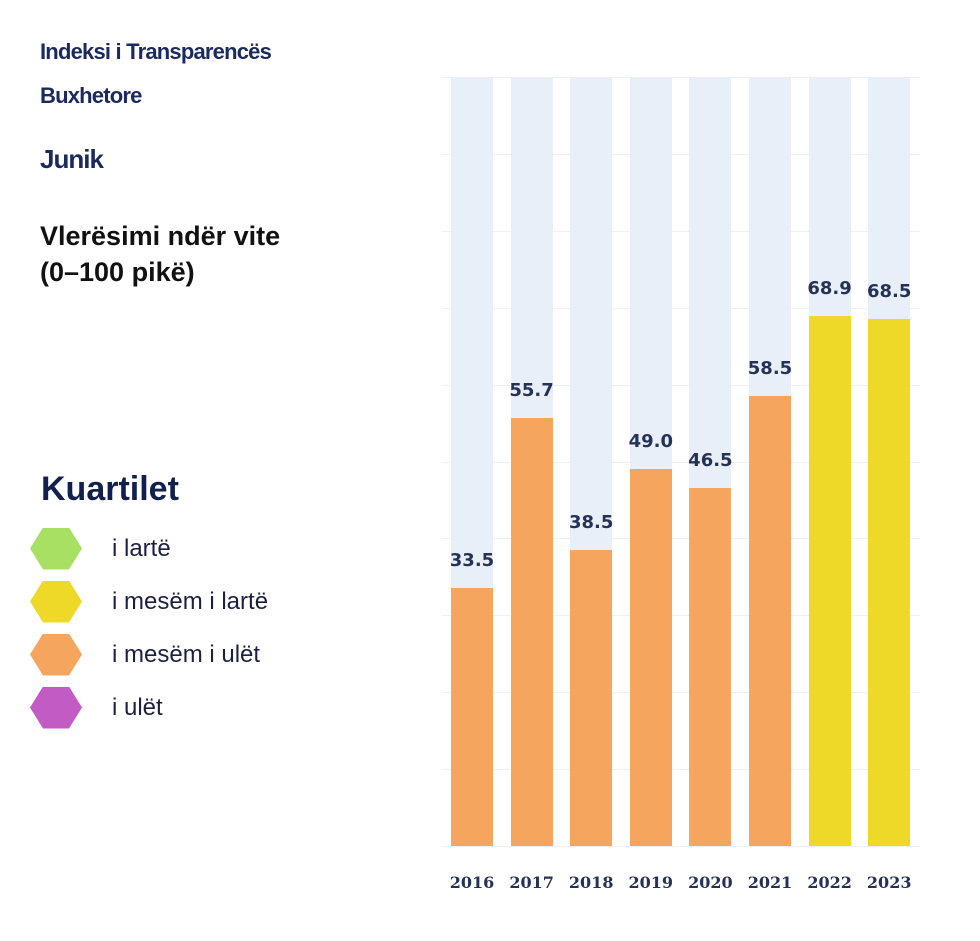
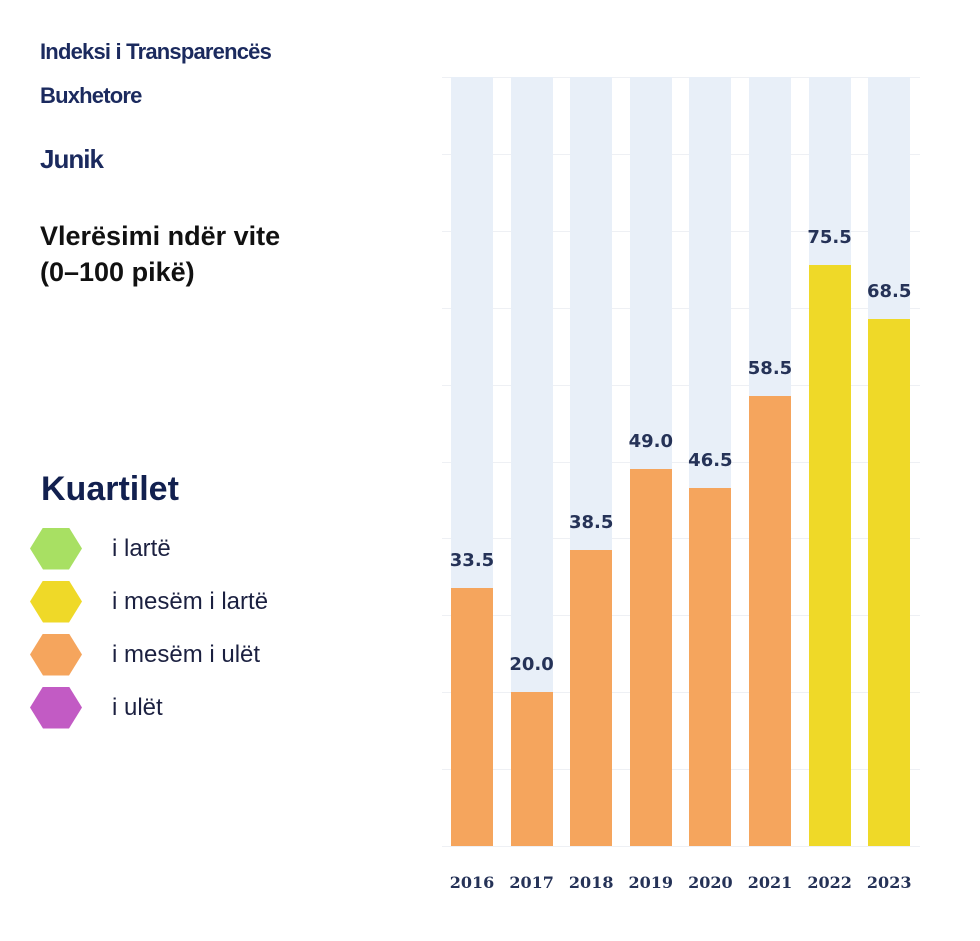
2017: 55.7 -> 20.0
2022: 68.9 -> 75.5
